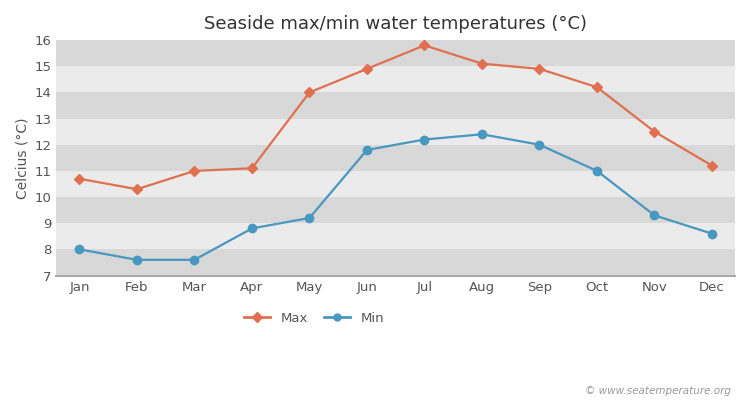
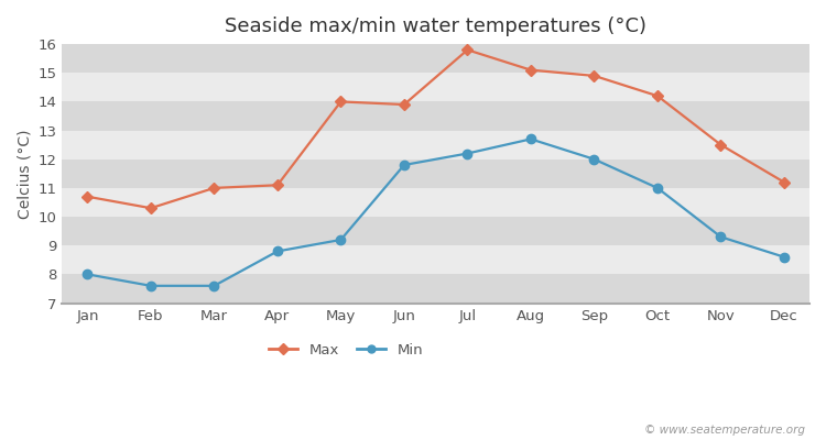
Max/Jun: 14.9 -> 13.9
Min/Aug: 12.4 -> 12.7
